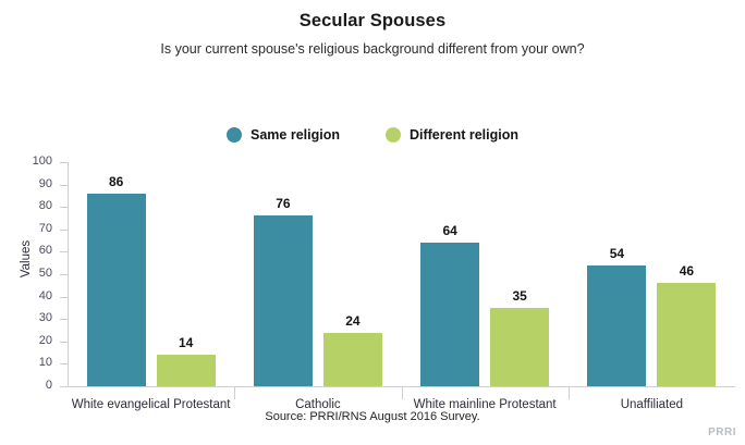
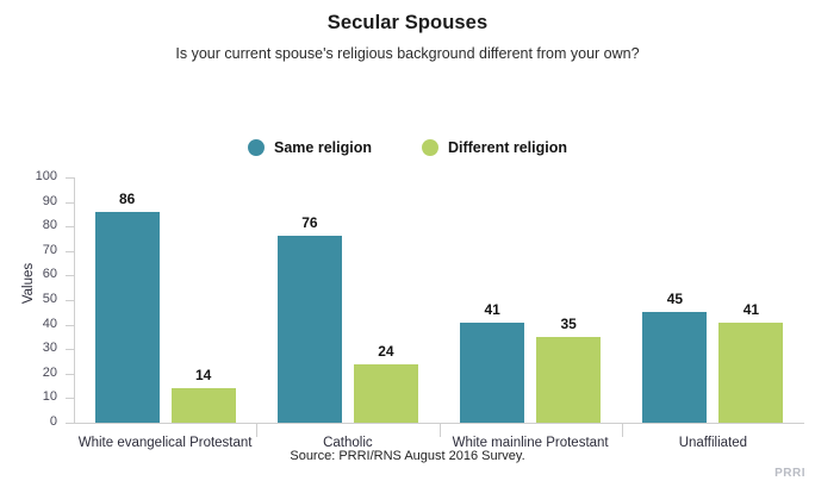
Same religion/White mainline Protestant: 64 -> 41
Same religion/Unaffiliated: 54 -> 45
Different religion/Unaffiliated: 46 -> 41
